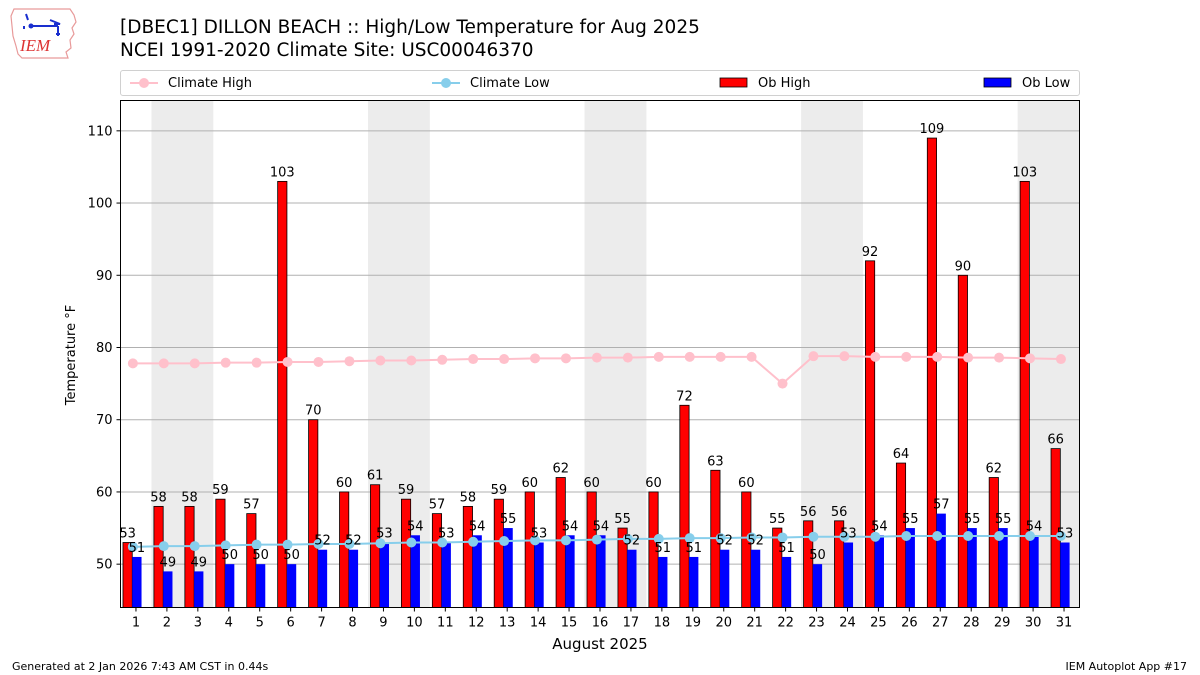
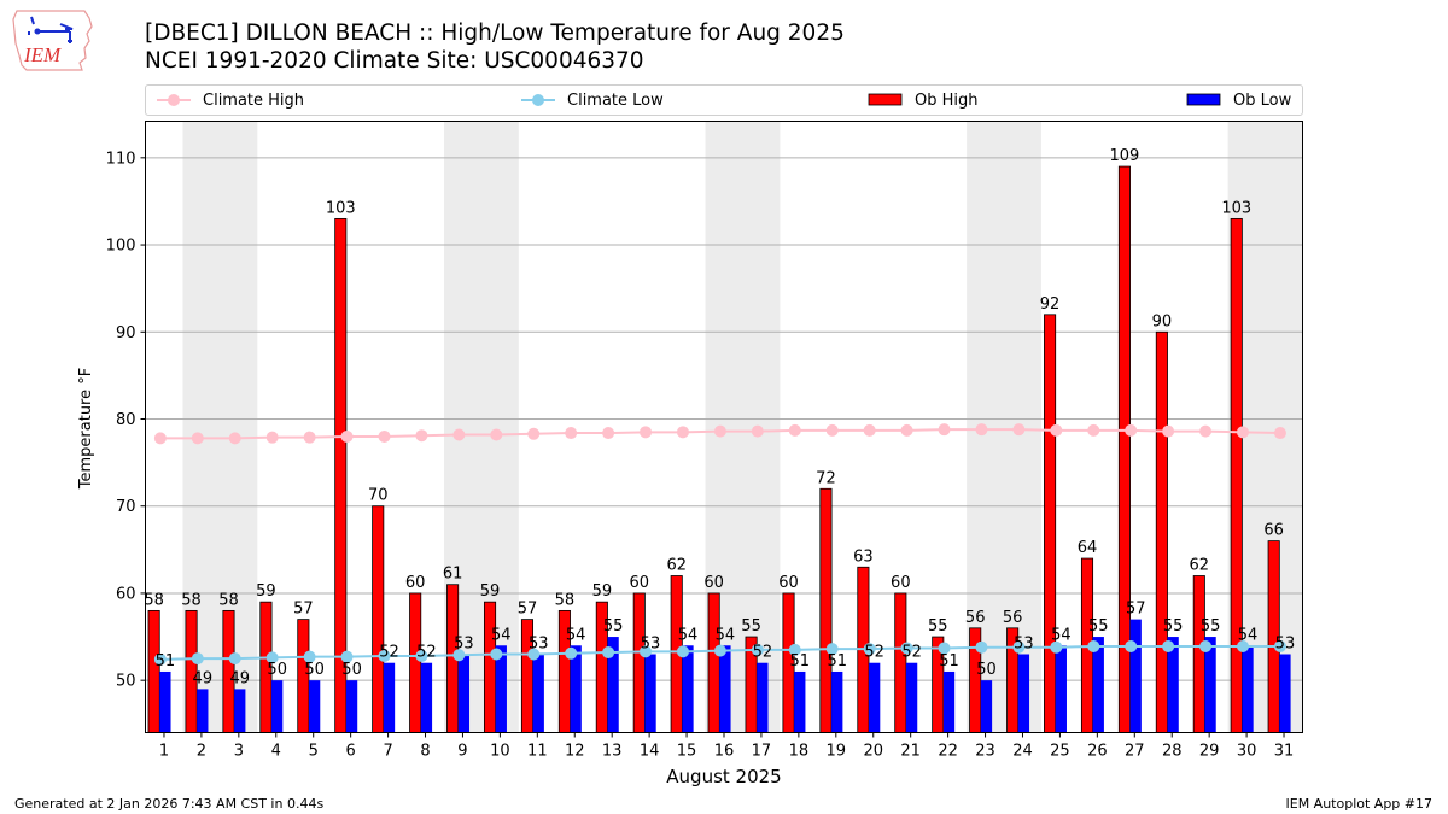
Ob High/1: 53 -> 58
Climate High/22: 75 -> 79
